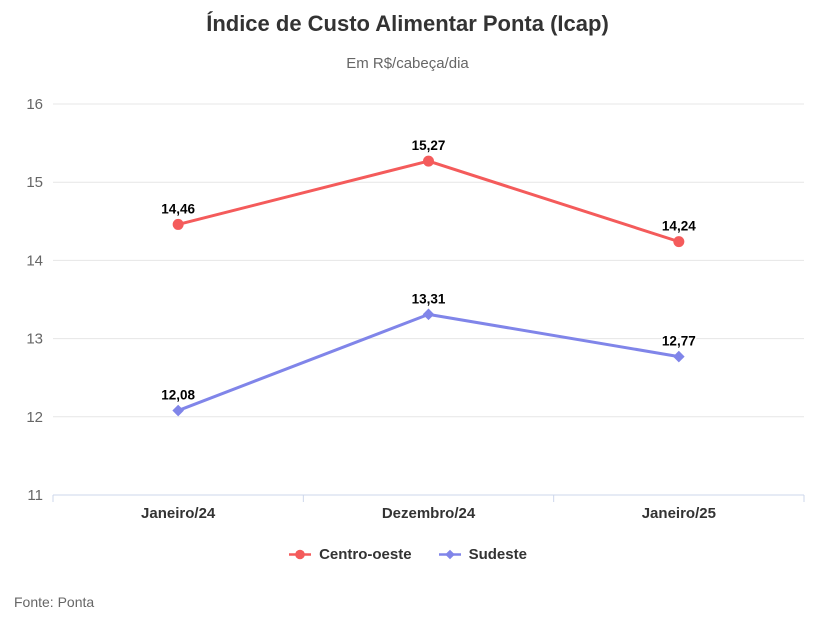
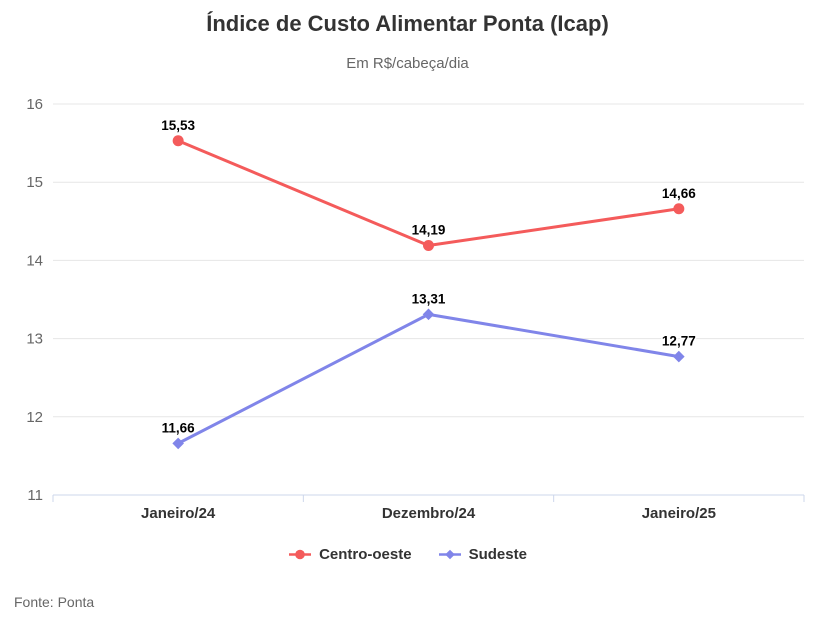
Centro-oeste/Janeiro/24: 14,46 -> 15,53
Sudeste/Janeiro/24: 12,08 -> 11,66
Centro-oeste/Dezembro/24: 15,27 -> 14,19
Centro-oeste/Janeiro/25: 14,24 -> 14,66
